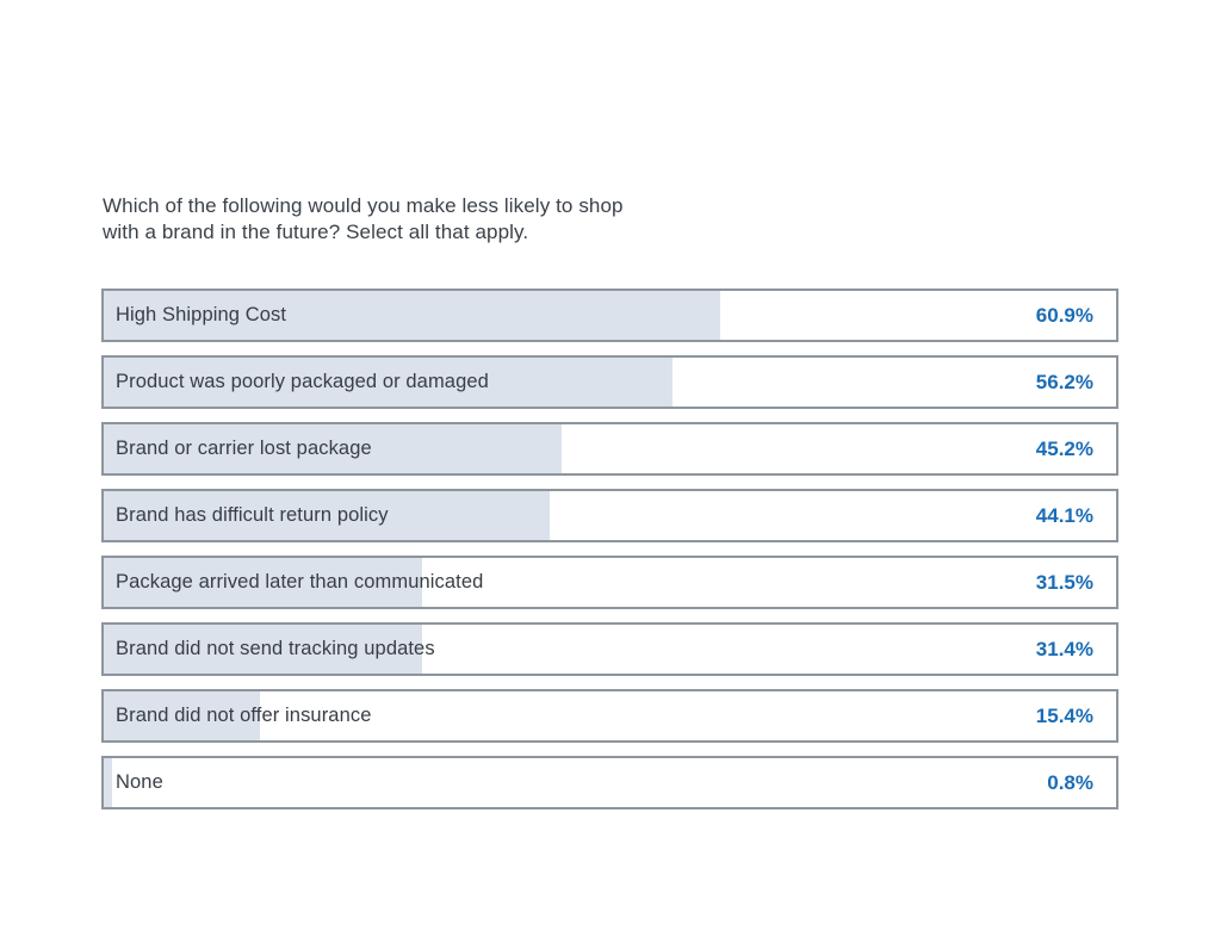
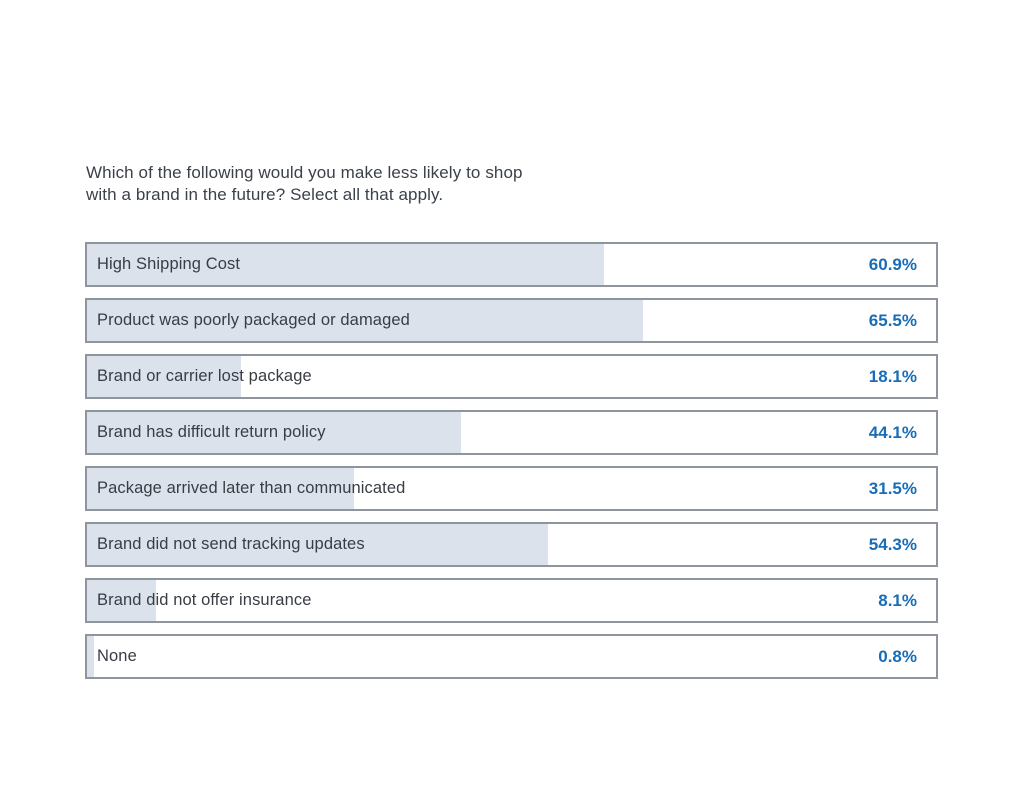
Product was poorly packaged or damaged: 56.2% -> 65.5%
Brand or carrier lost package: 45.2% -> 18.1%
Brand did not send tracking updates: 31.4% -> 54.3%
Brand did not offer insurance: 15.4% -> 8.1%
